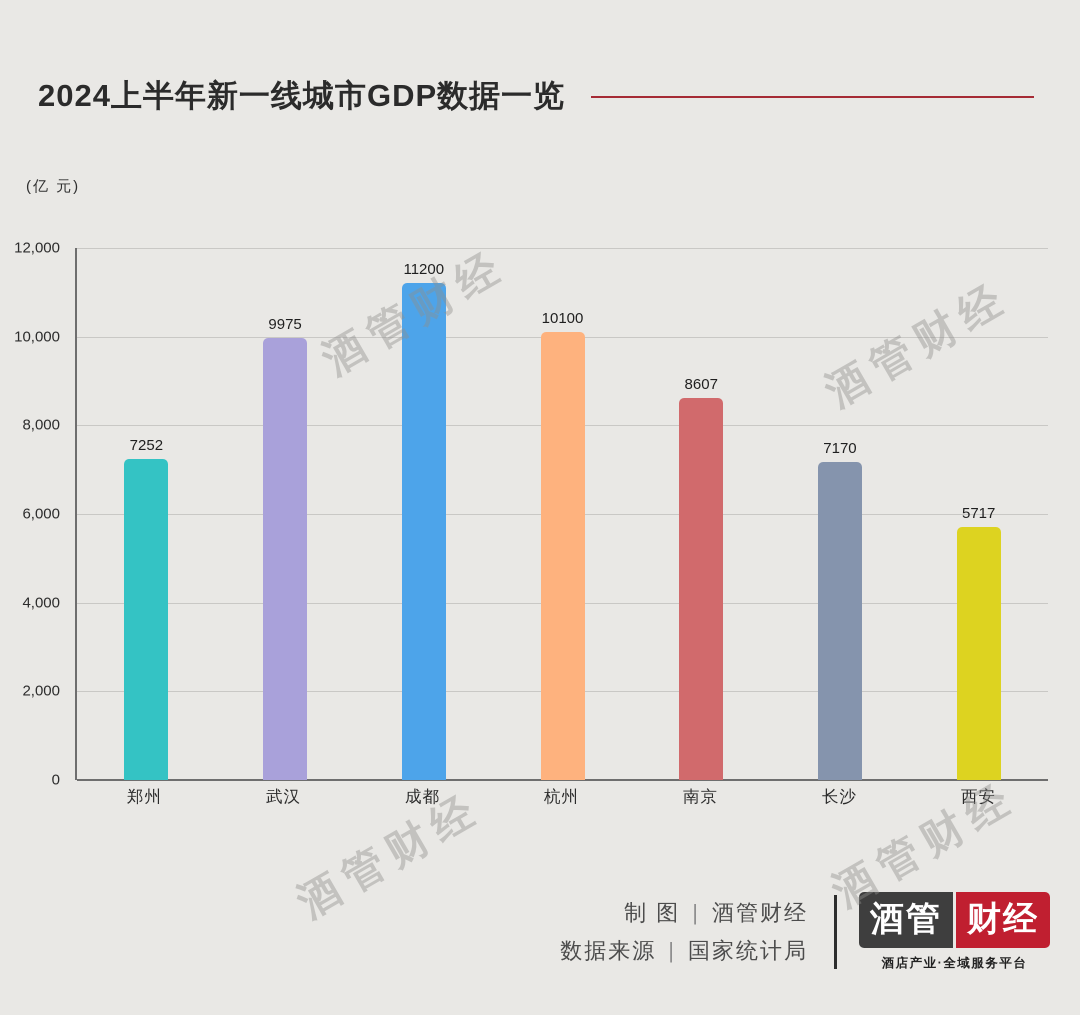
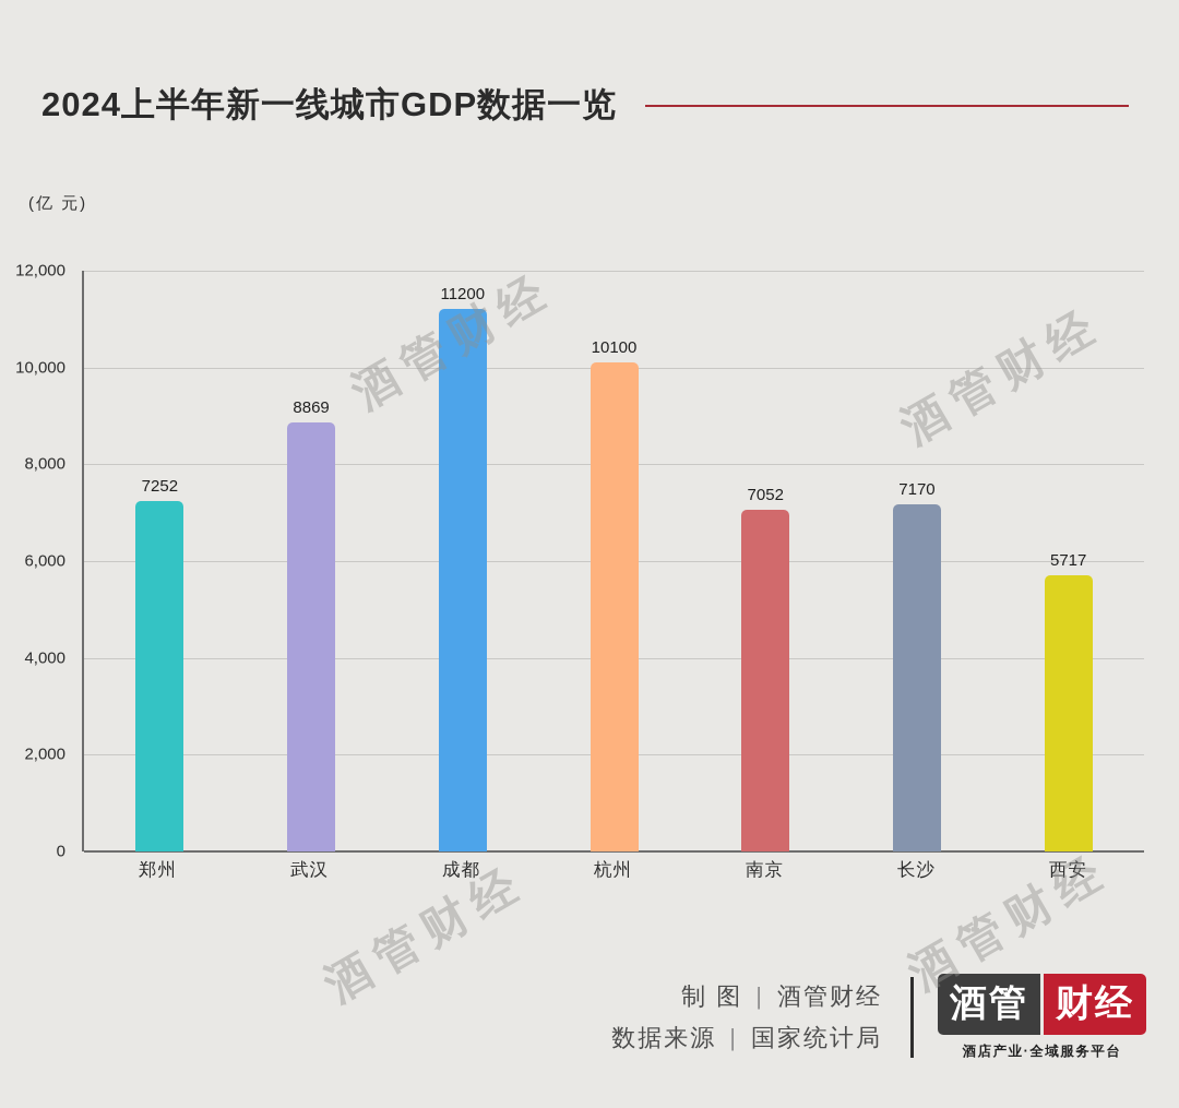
武汉: 9975 -> 8869
南京: 8607 -> 7052
